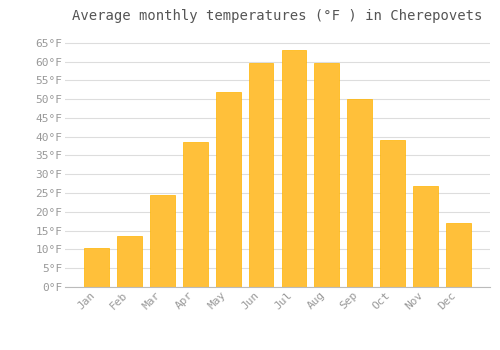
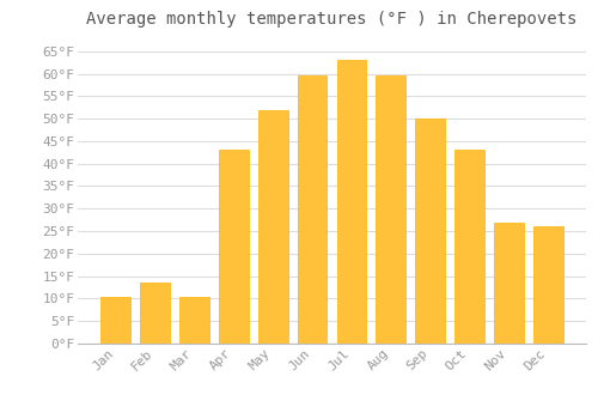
Mar: 24.5°F -> 10.5°F
Apr: 38.5°F -> 43.0°F
Oct: 39.0°F -> 43.0°F
Dec: 17.0°F -> 26.0°F
